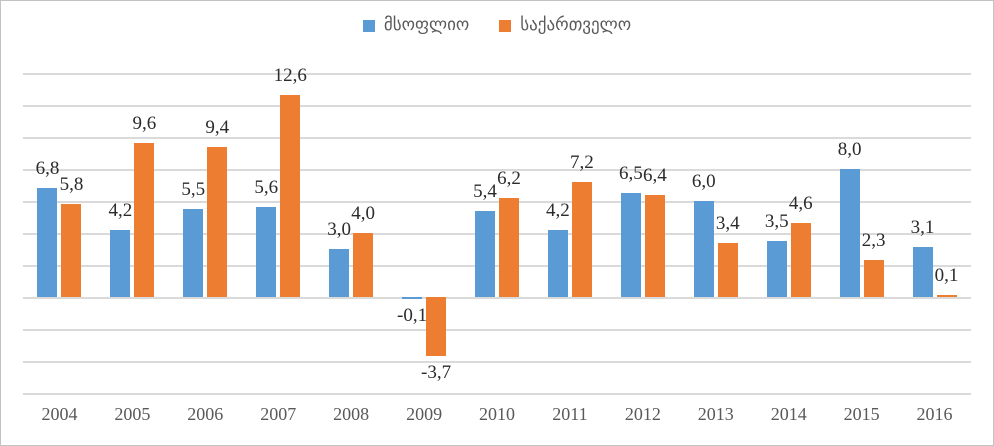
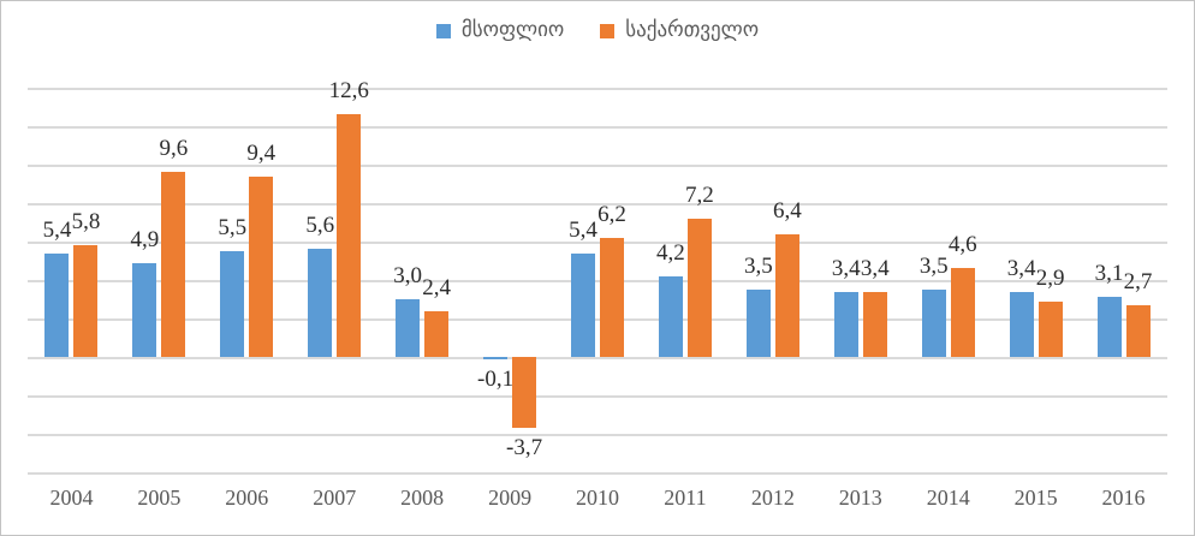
მსოფლიო/2004: 6,8 -> 5,4
მსოფლიო/2005: 4,2 -> 4,9
საქართველო/2008: 4,0 -> 2,4
მსოფლიო/2012: 6,5 -> 3,5
მსოფლიო/2013: 6,0 -> 3,4
მსოფლიო/2015: 8,0 -> 3,4
საქართველო/2015: 2,3 -> 2,9
საქართველო/2016: 0,1 -> 2,7
